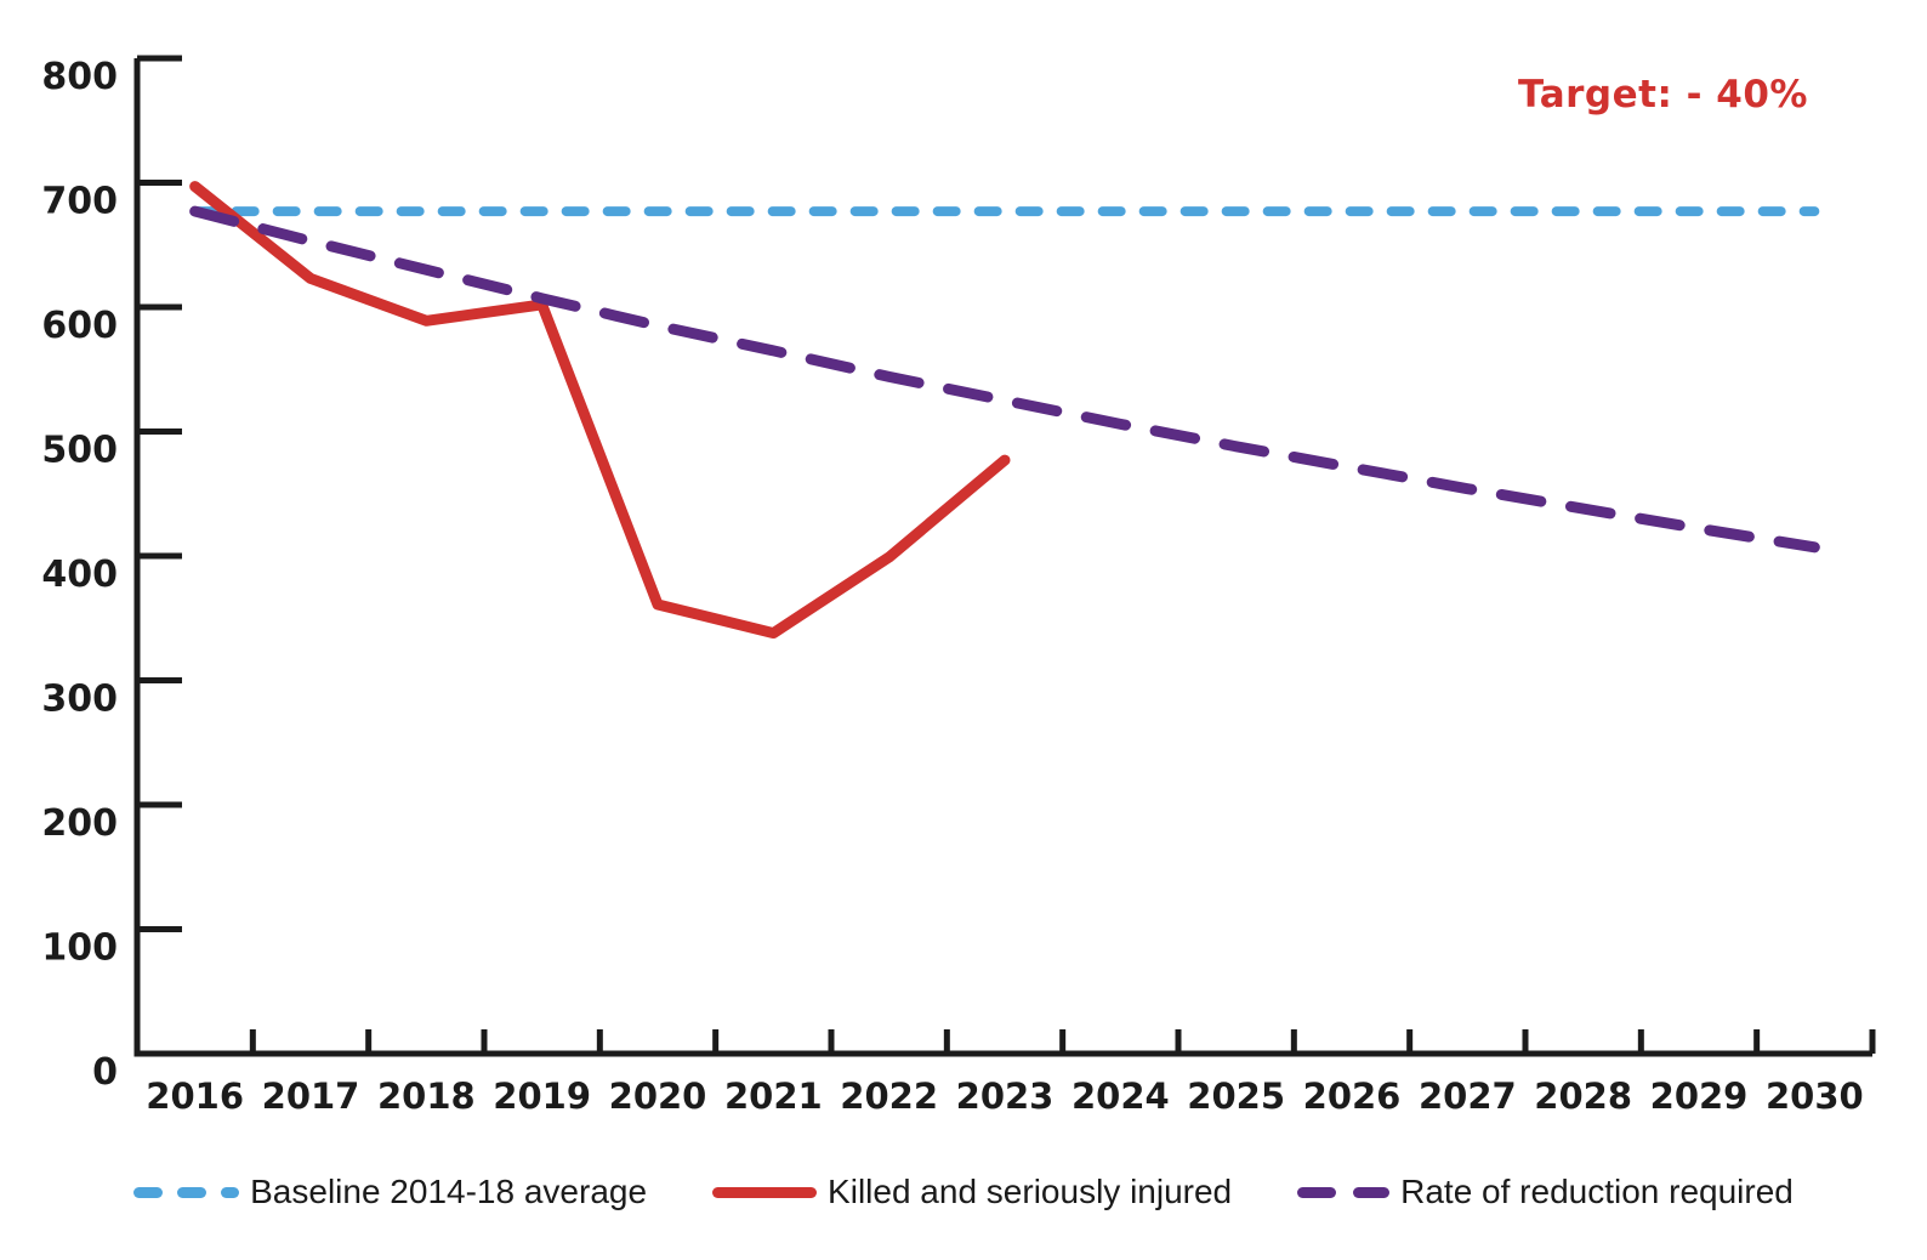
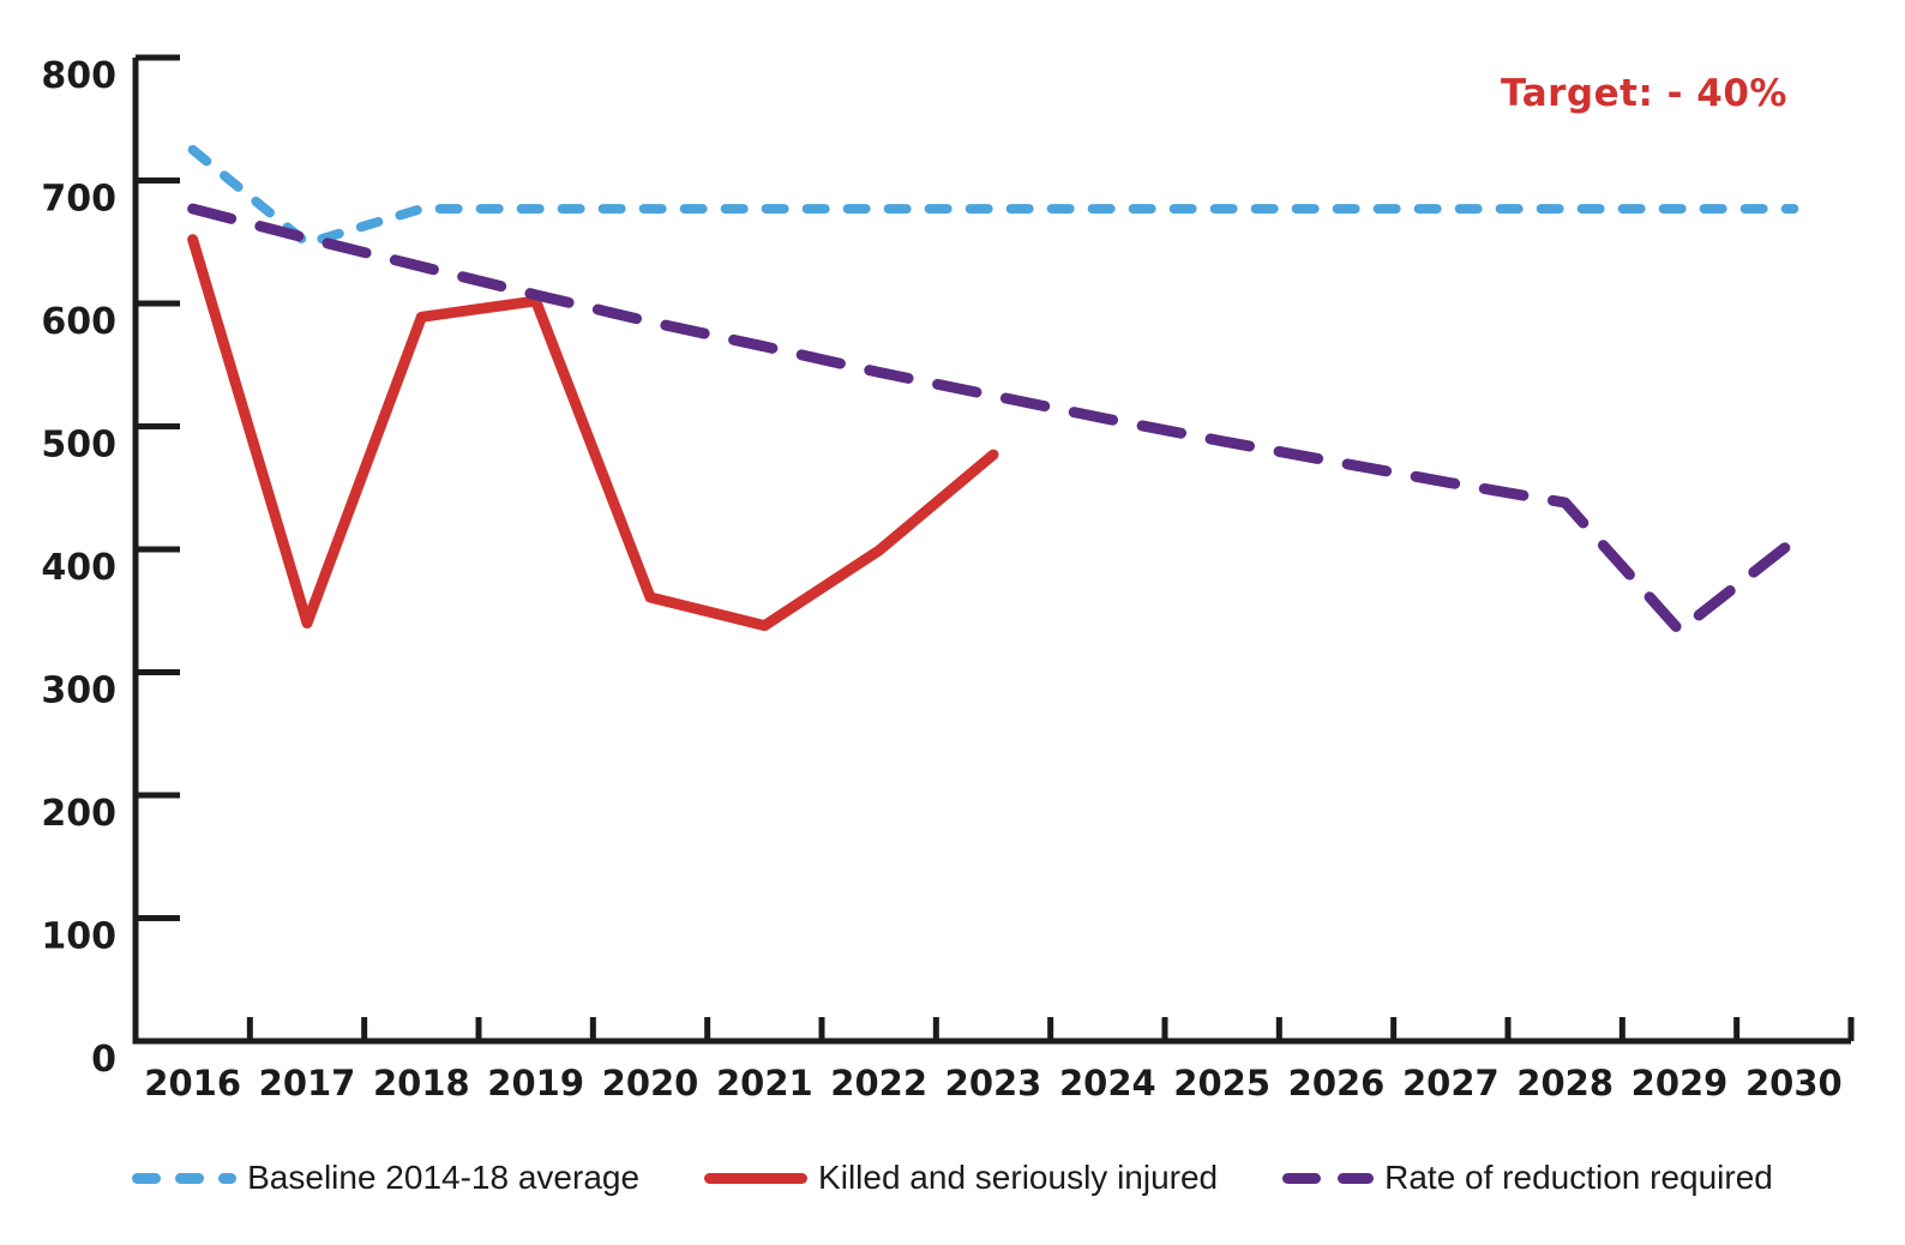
Baseline 2014-18 average/2016: 677 -> 725
Killed and seriously injured/2016: 697 -> 652
Baseline 2014-18 average/2017: 677 -> 649
Killed and seriously injured/2017: 623 -> 340
Rate of reduction required/2029: 422 -> 334
